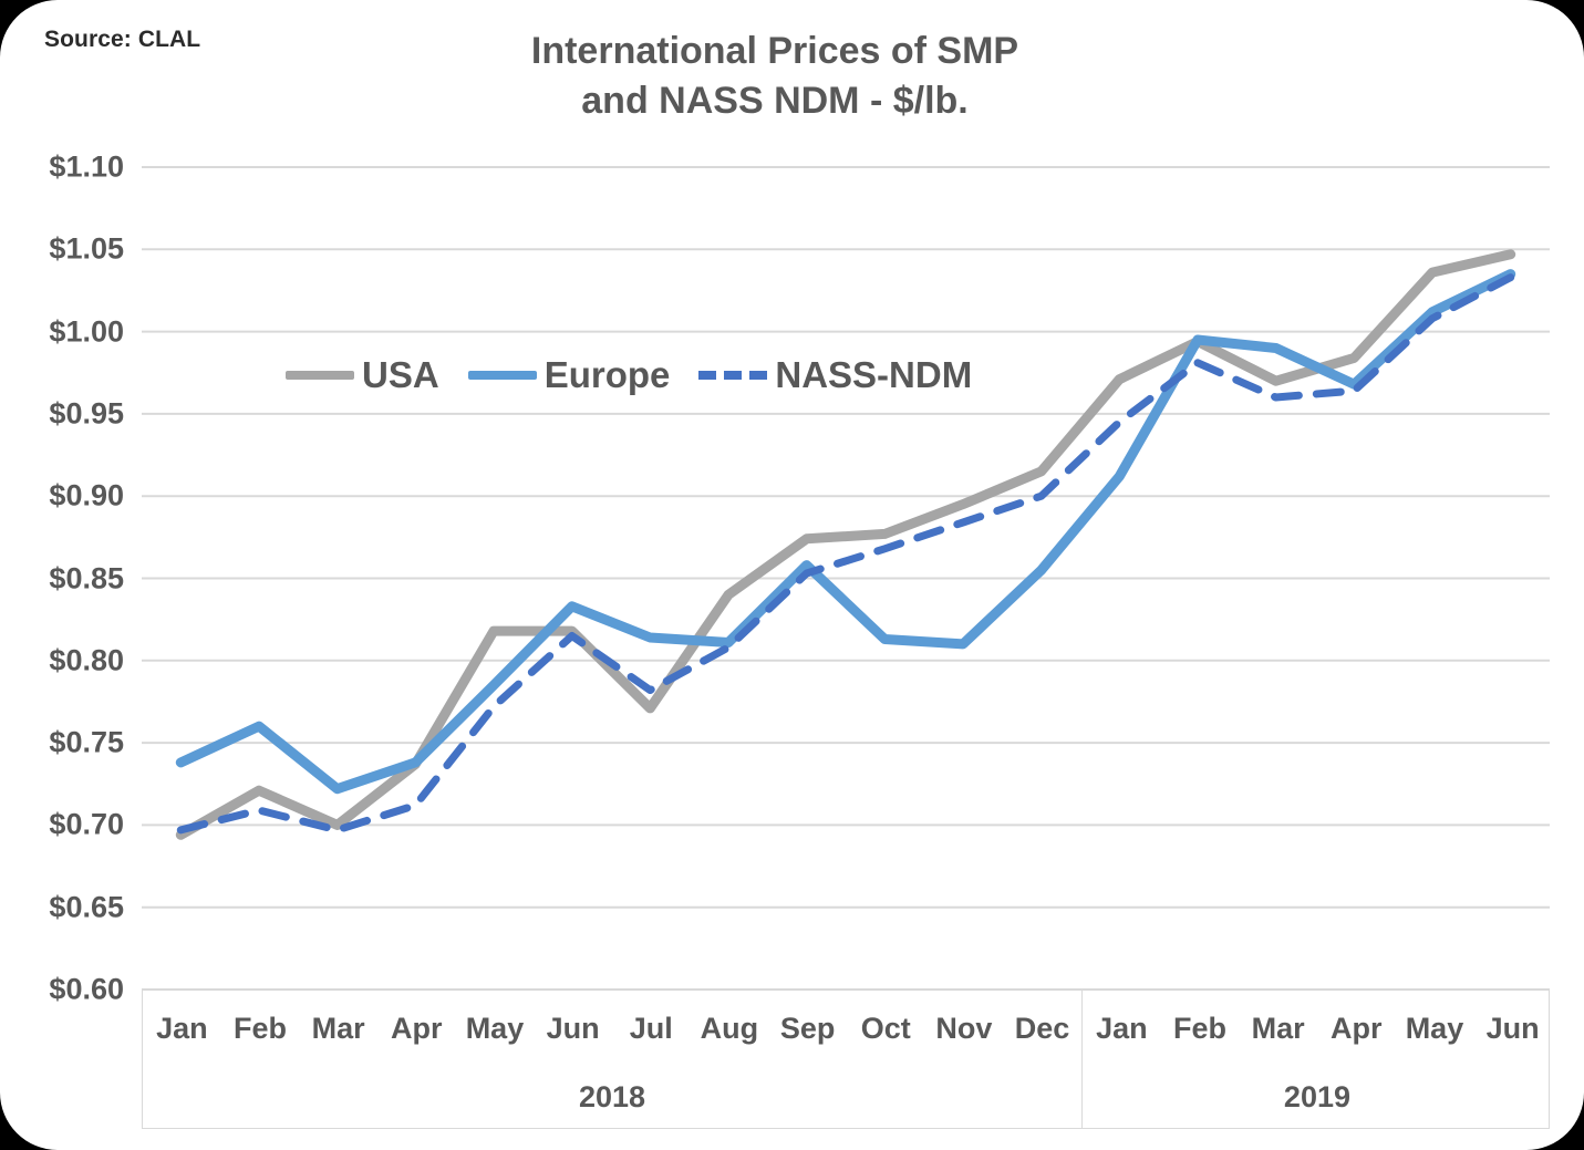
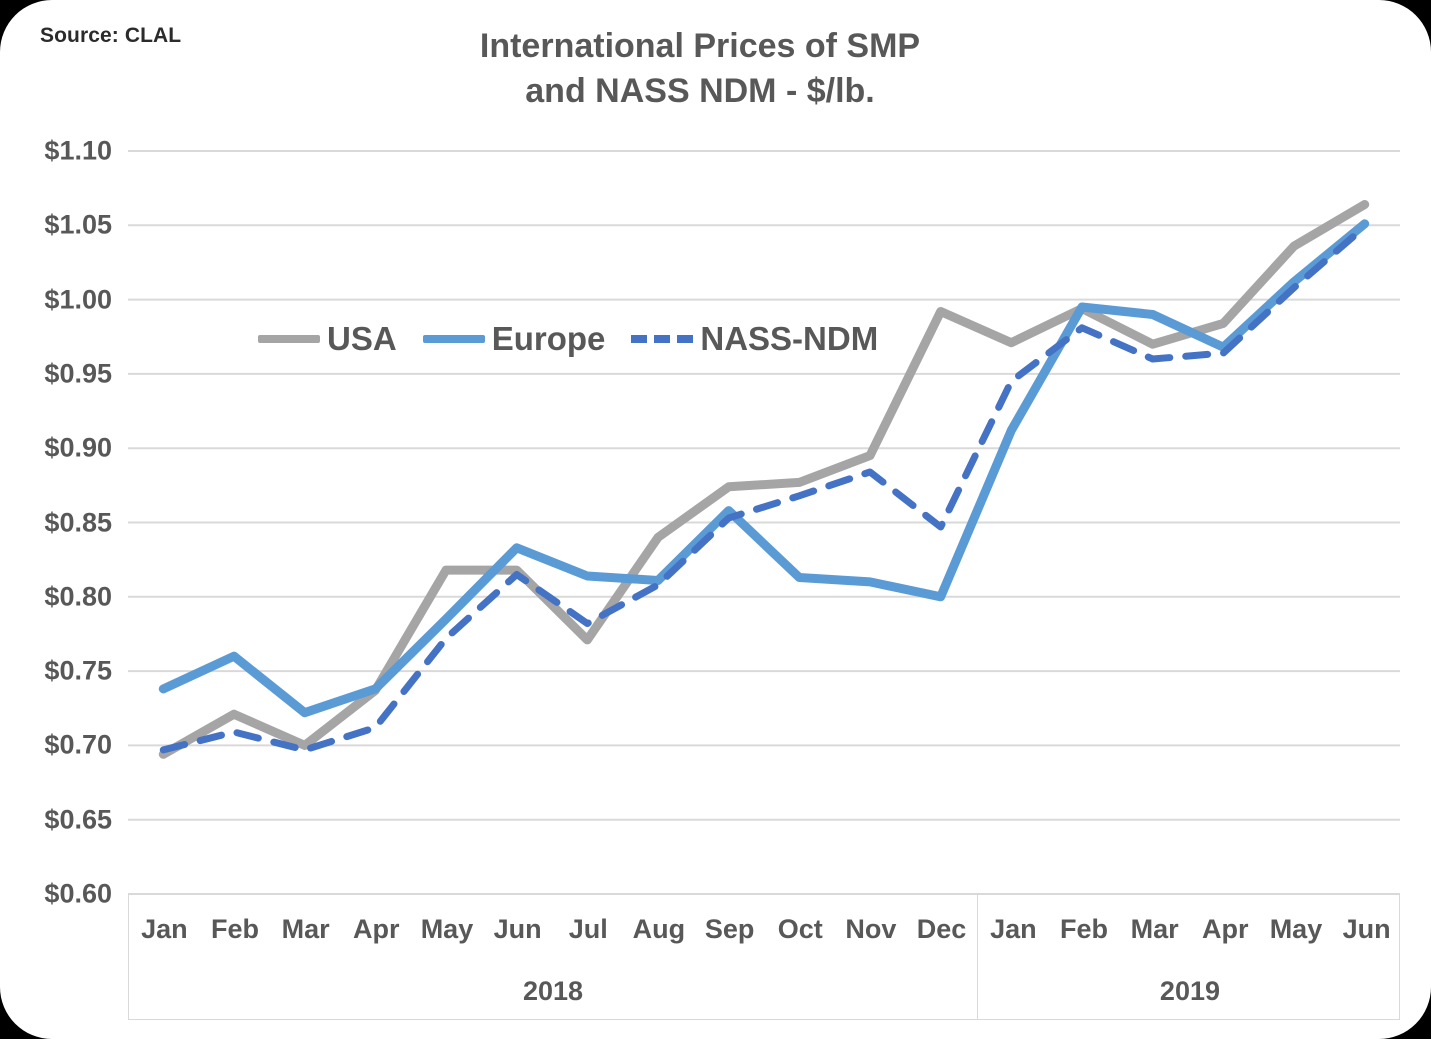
USA/Dec 2018: $0.915 -> $0.992
Europe/Dec 2018: $0.855 -> $0.800
NASS-NDM/Dec 2018: $0.900 -> $0.847
USA/Jun 2019: $1.047 -> $1.064
Europe/Jun 2019: $1.035 -> $1.051
NASS-NDM/Jun 2019: $1.033 -> $1.049
